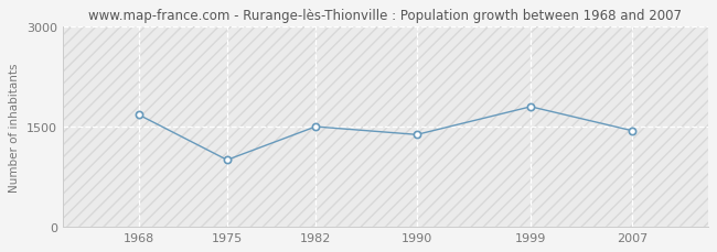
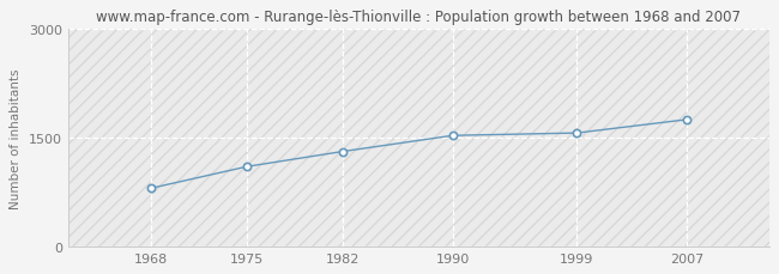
1968: 1680 -> 800
1975: 1000 -> 1100
1982: 1500 -> 1310
1990: 1380 -> 1530
1999: 1800 -> 1560
2007: 1440 -> 1750
